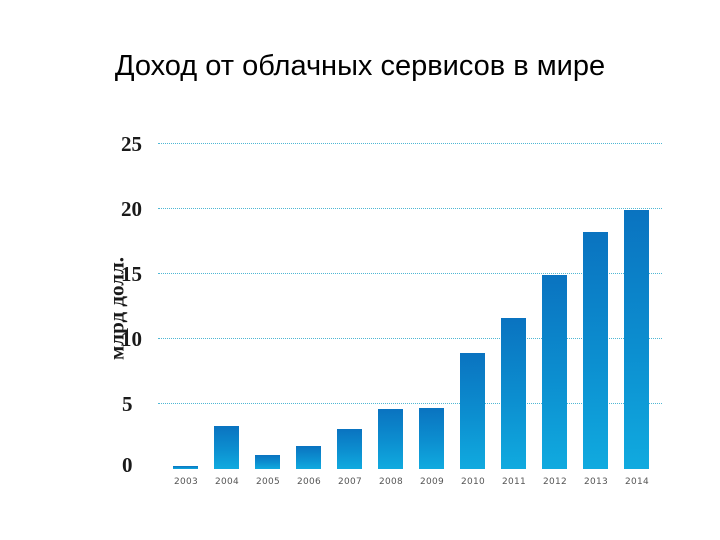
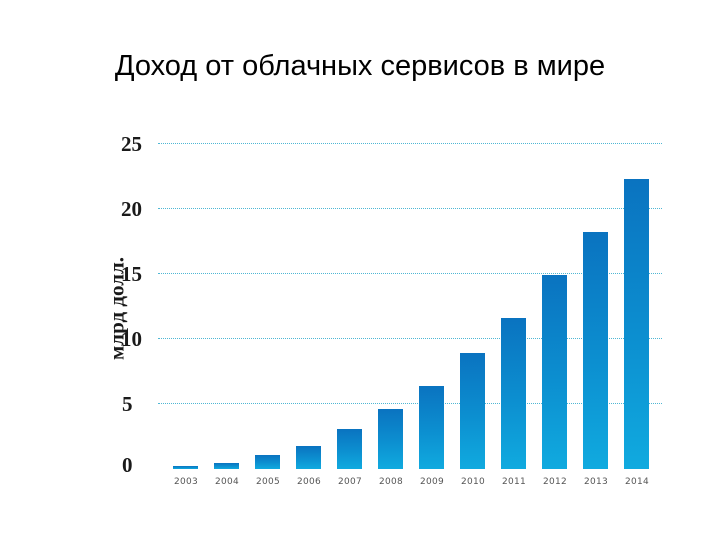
2004: 3.3 -> 0.5
2009: 4.7 -> 6.4
2014: 19.9 -> 22.3
